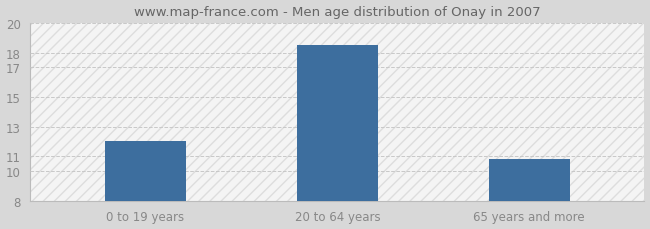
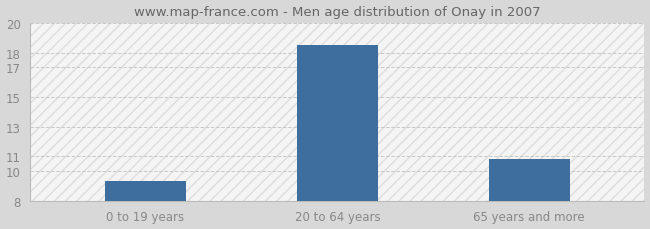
0 to 19 years: 12.0 -> 9.3
